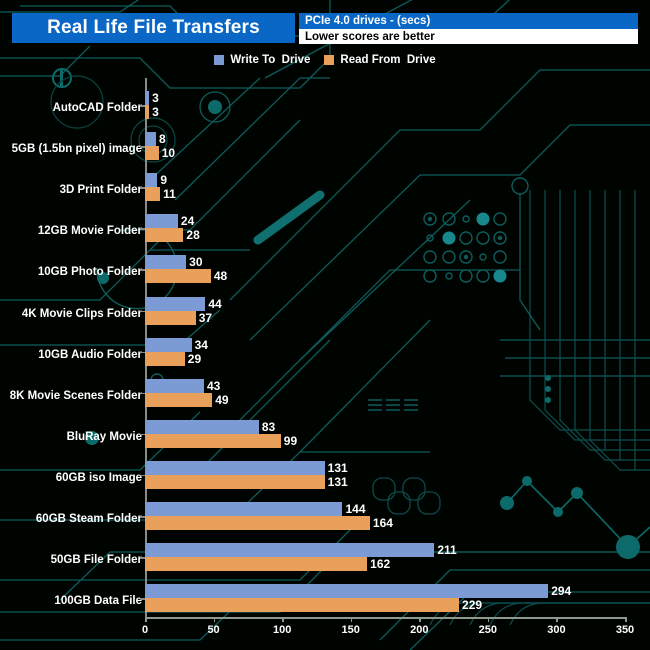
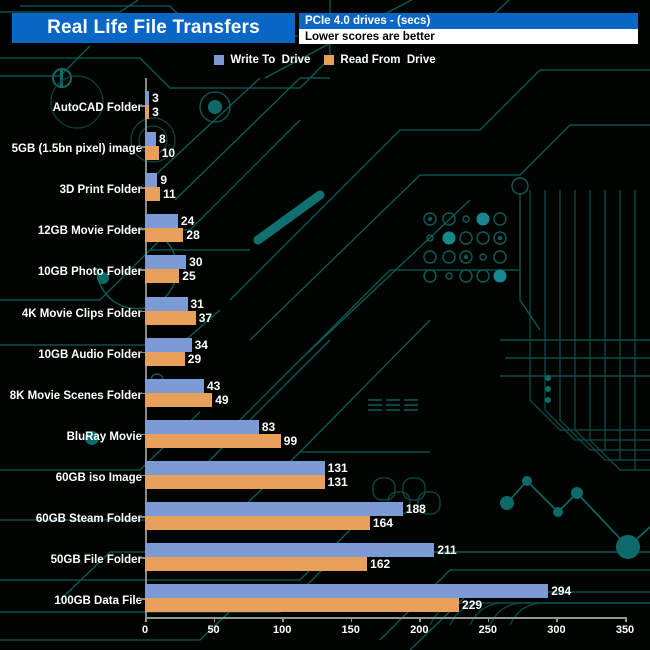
Read From Drive/10GB Photo Folder: 48 -> 25
Write To Drive/4K Movie Clips Folder: 44 -> 31
Write To Drive/60GB Steam Folder: 144 -> 188
